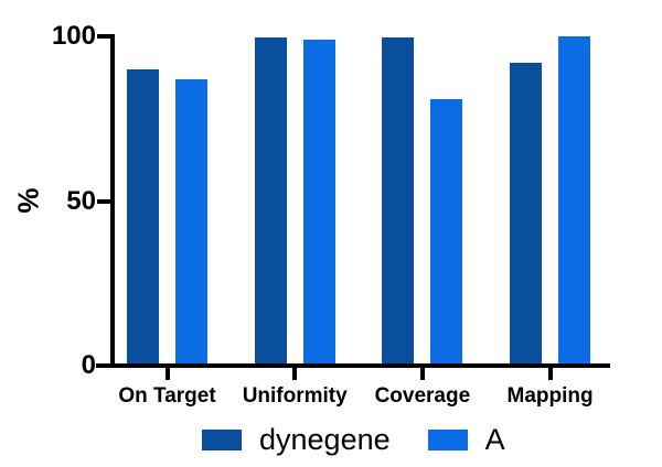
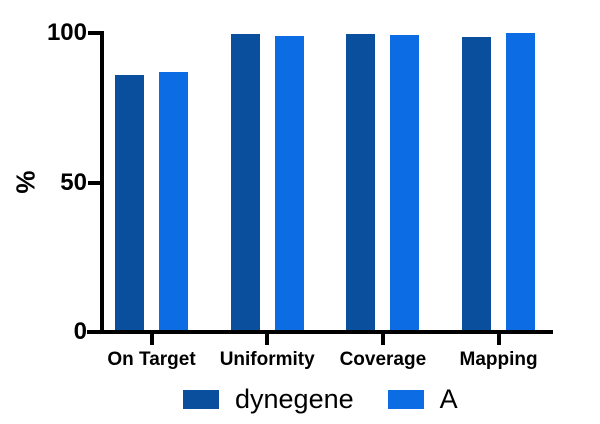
dynegene/On Target: 90 -> 86
A/Coverage: 81 -> 99
dynegene/Mapping: 92 -> 99
